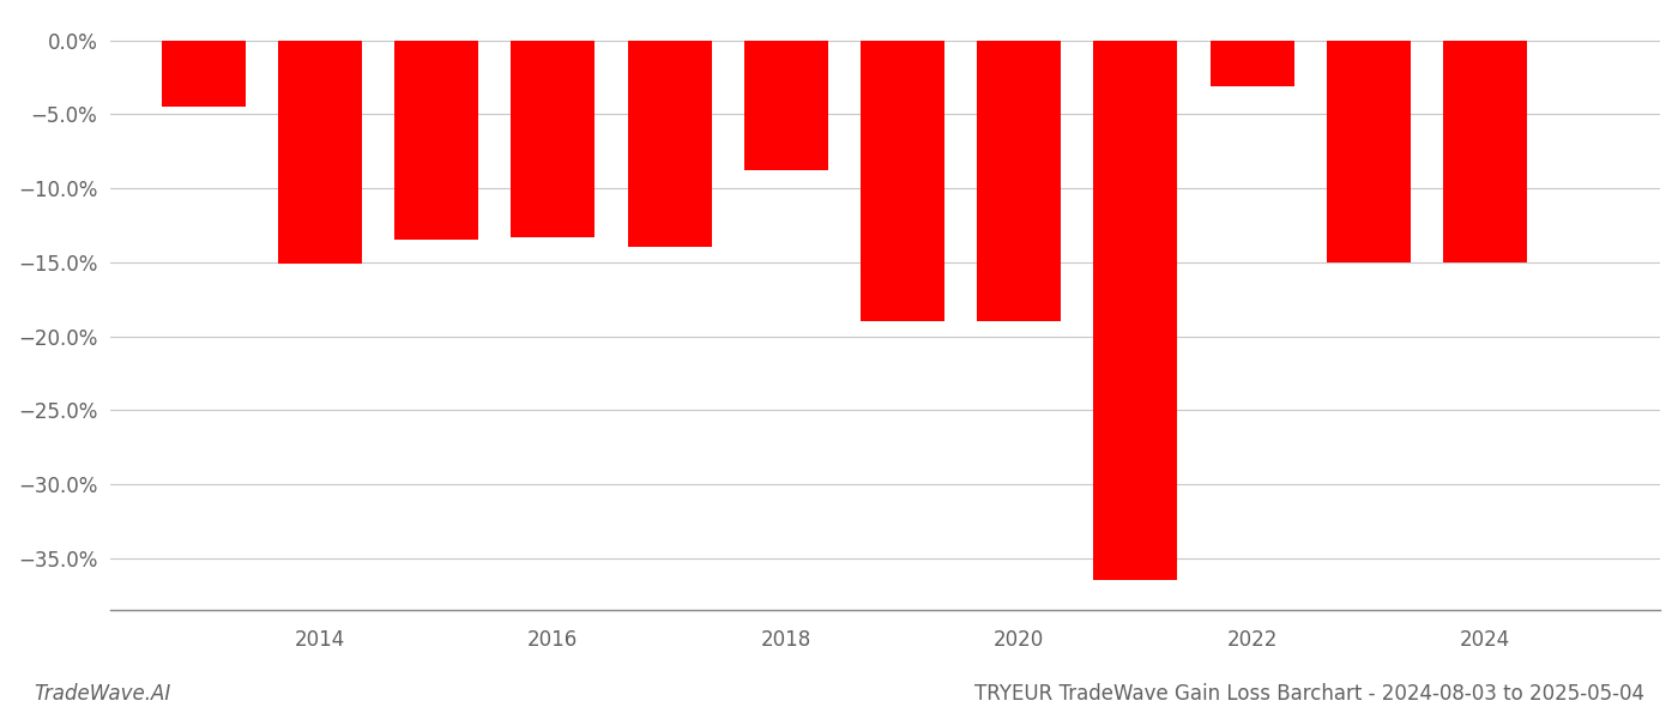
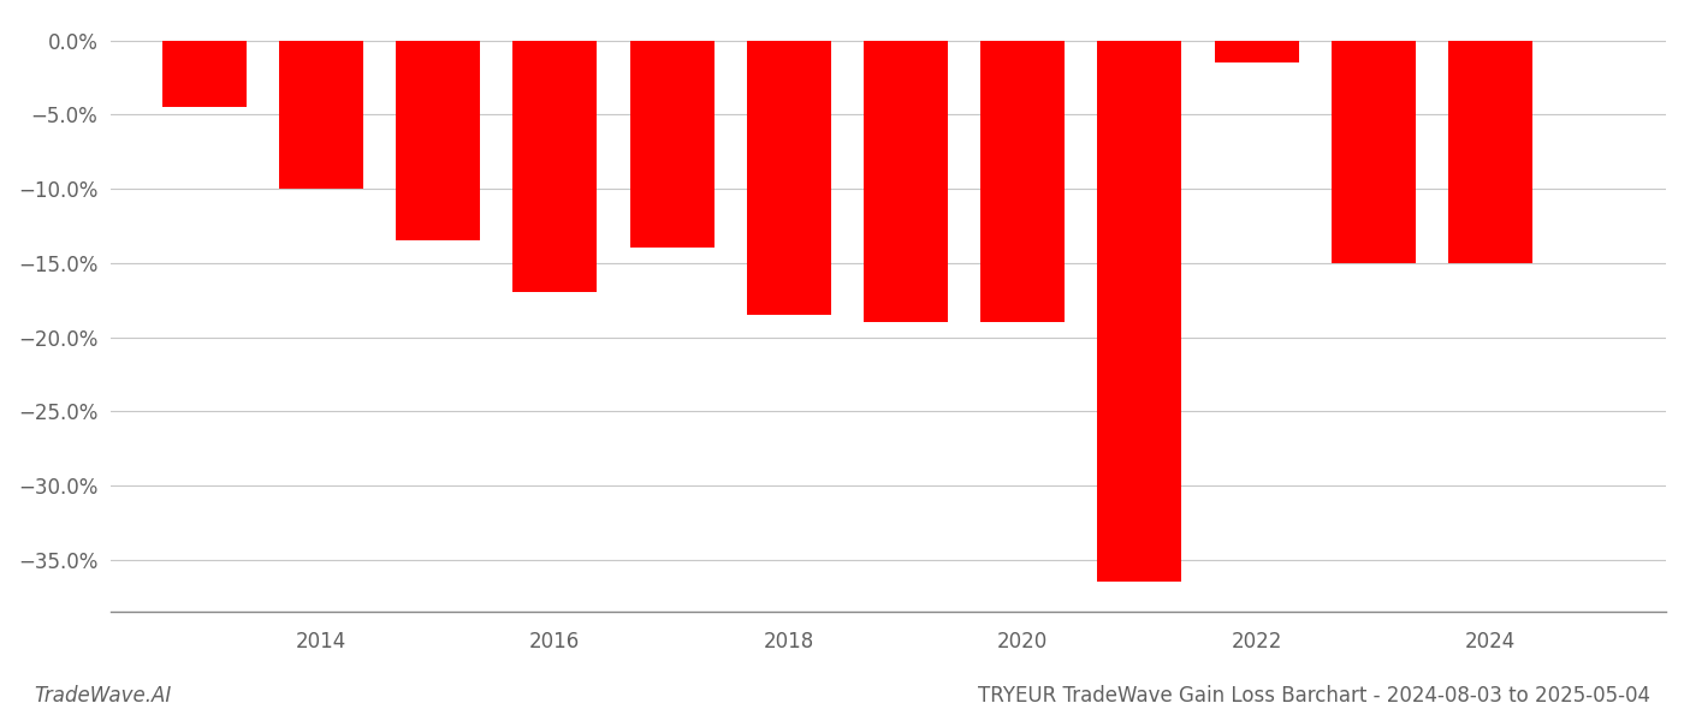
2014: -15.1% -> -10.0%
2016: -13.3% -> -17.0%
2018: -8.8% -> -18.5%
2022: -3.1% -> -1.5%
